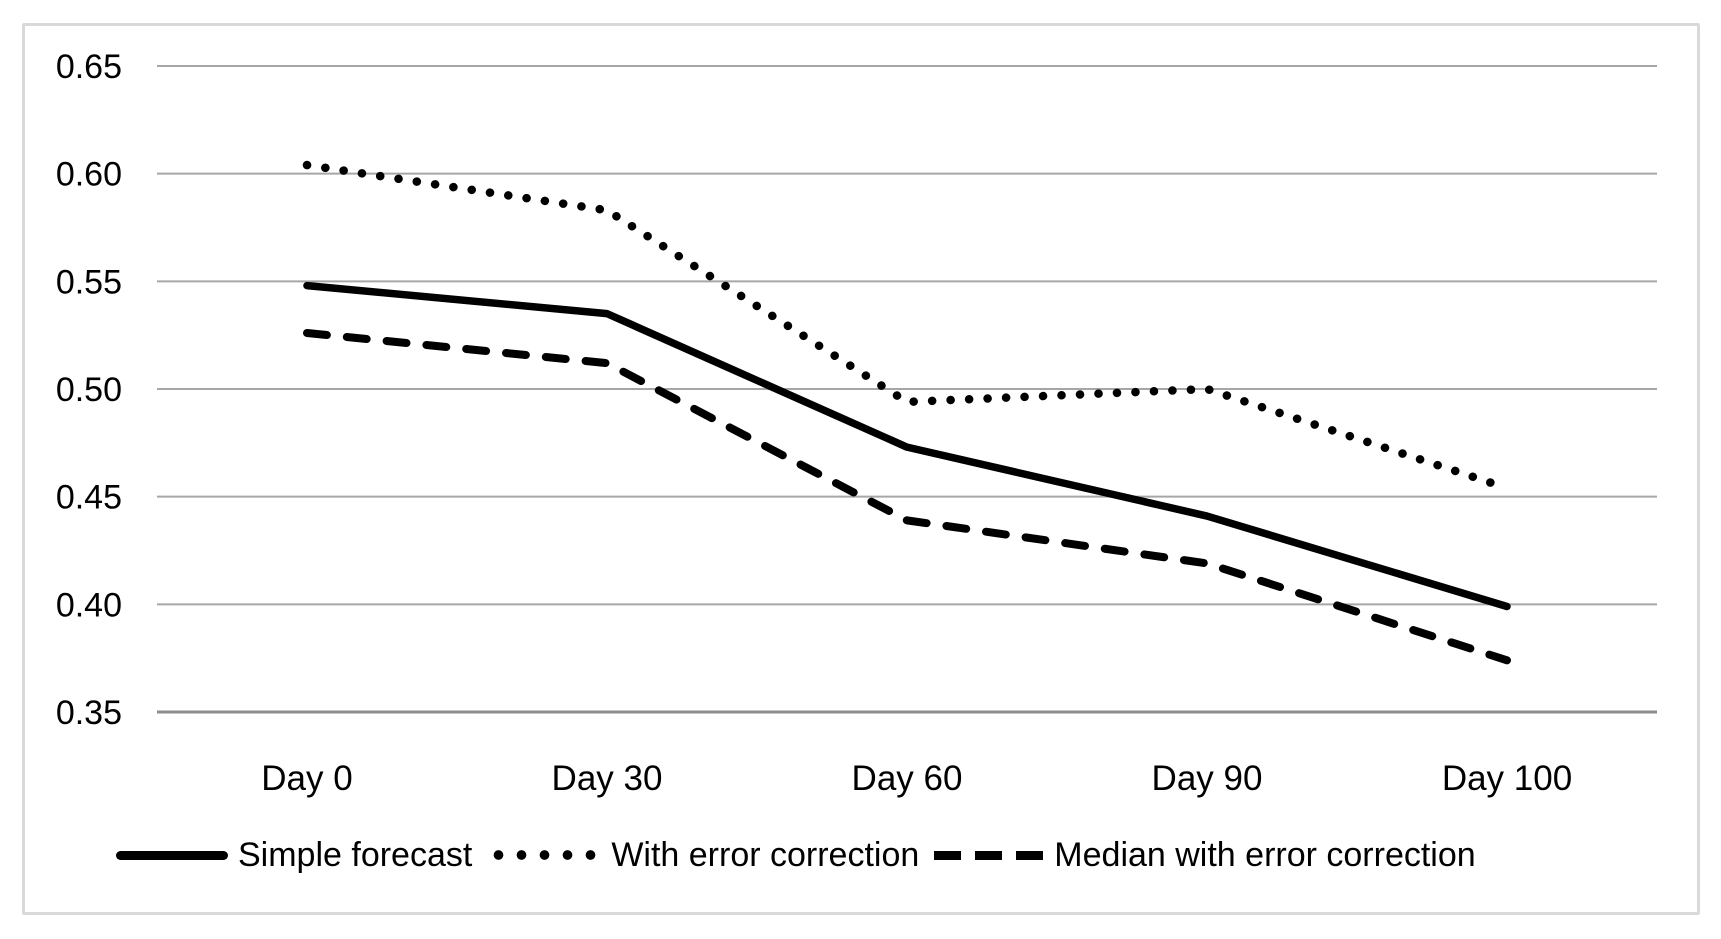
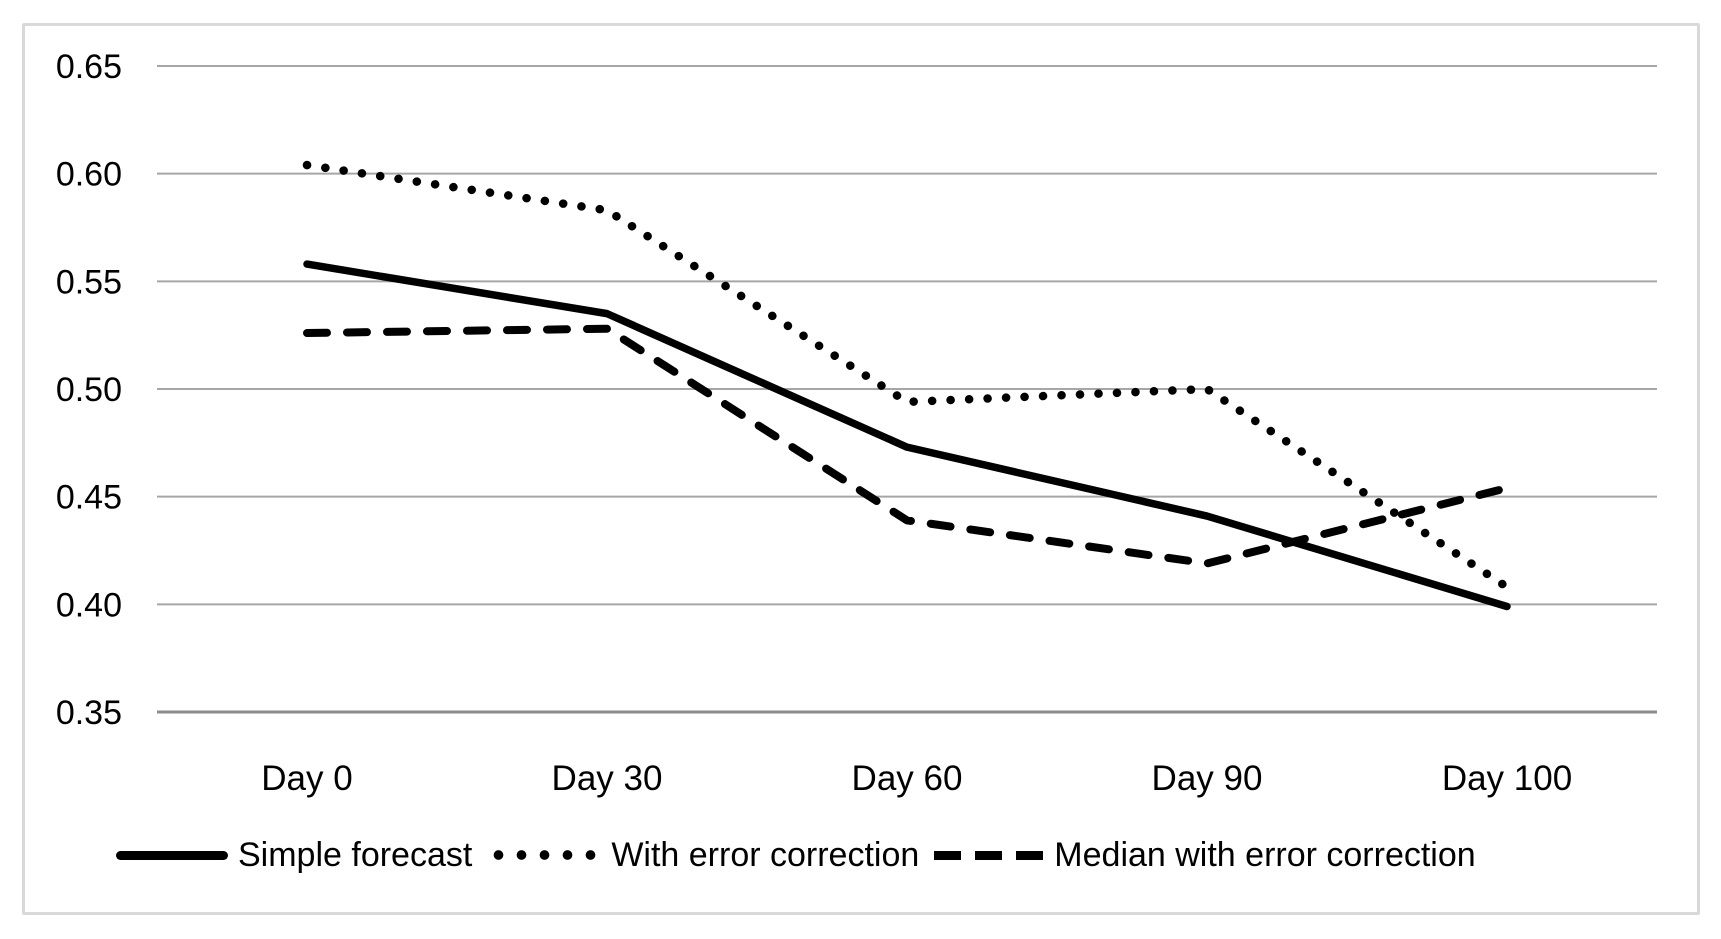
Simple forecast/Day 0: 0.548 -> 0.558
Median with error correction/Day 30: 0.512 -> 0.528
With error correction/Day 100: 0.454 -> 0.408
Median with error correction/Day 100: 0.374 -> 0.454
